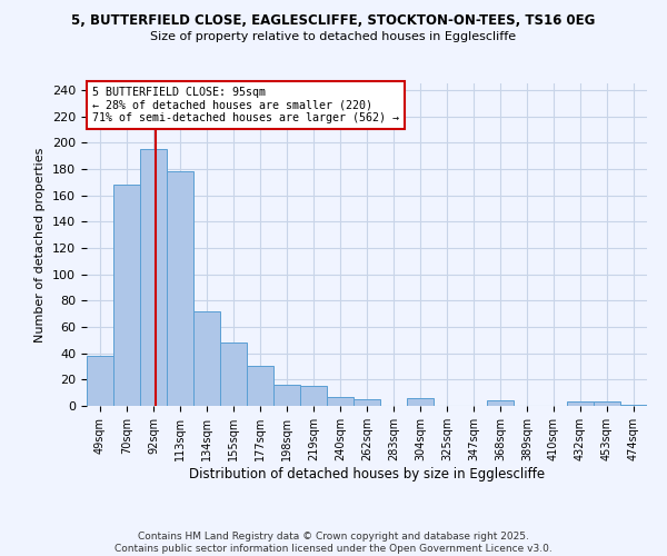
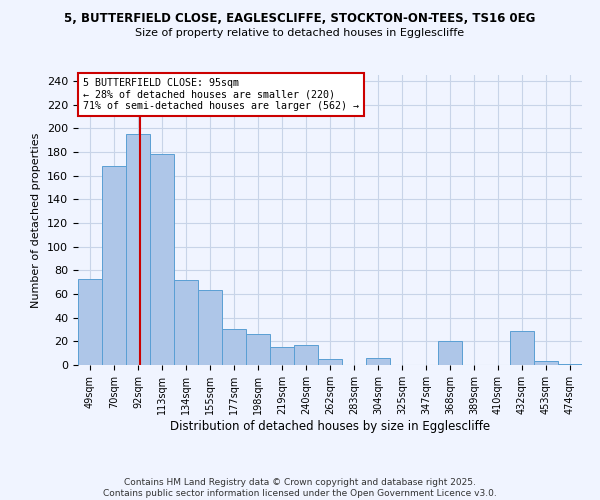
49sqm: 38 -> 73
155sqm: 48 -> 63
198sqm: 16 -> 26
240sqm: 7 -> 17
368sqm: 4 -> 20
432sqm: 3 -> 29
